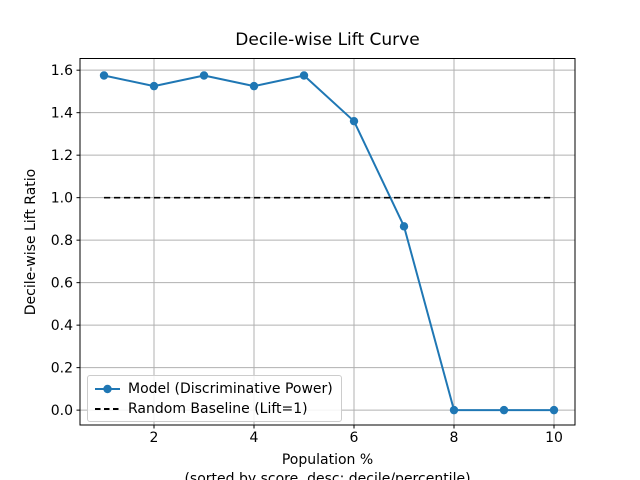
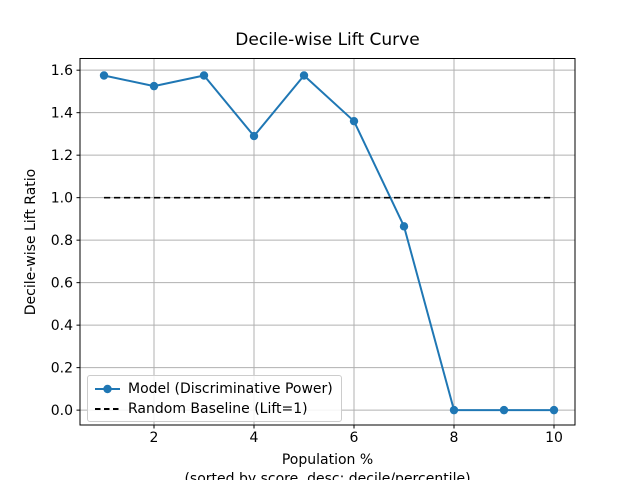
Model (Discriminative Power)/4: 1.52 -> 1.29
